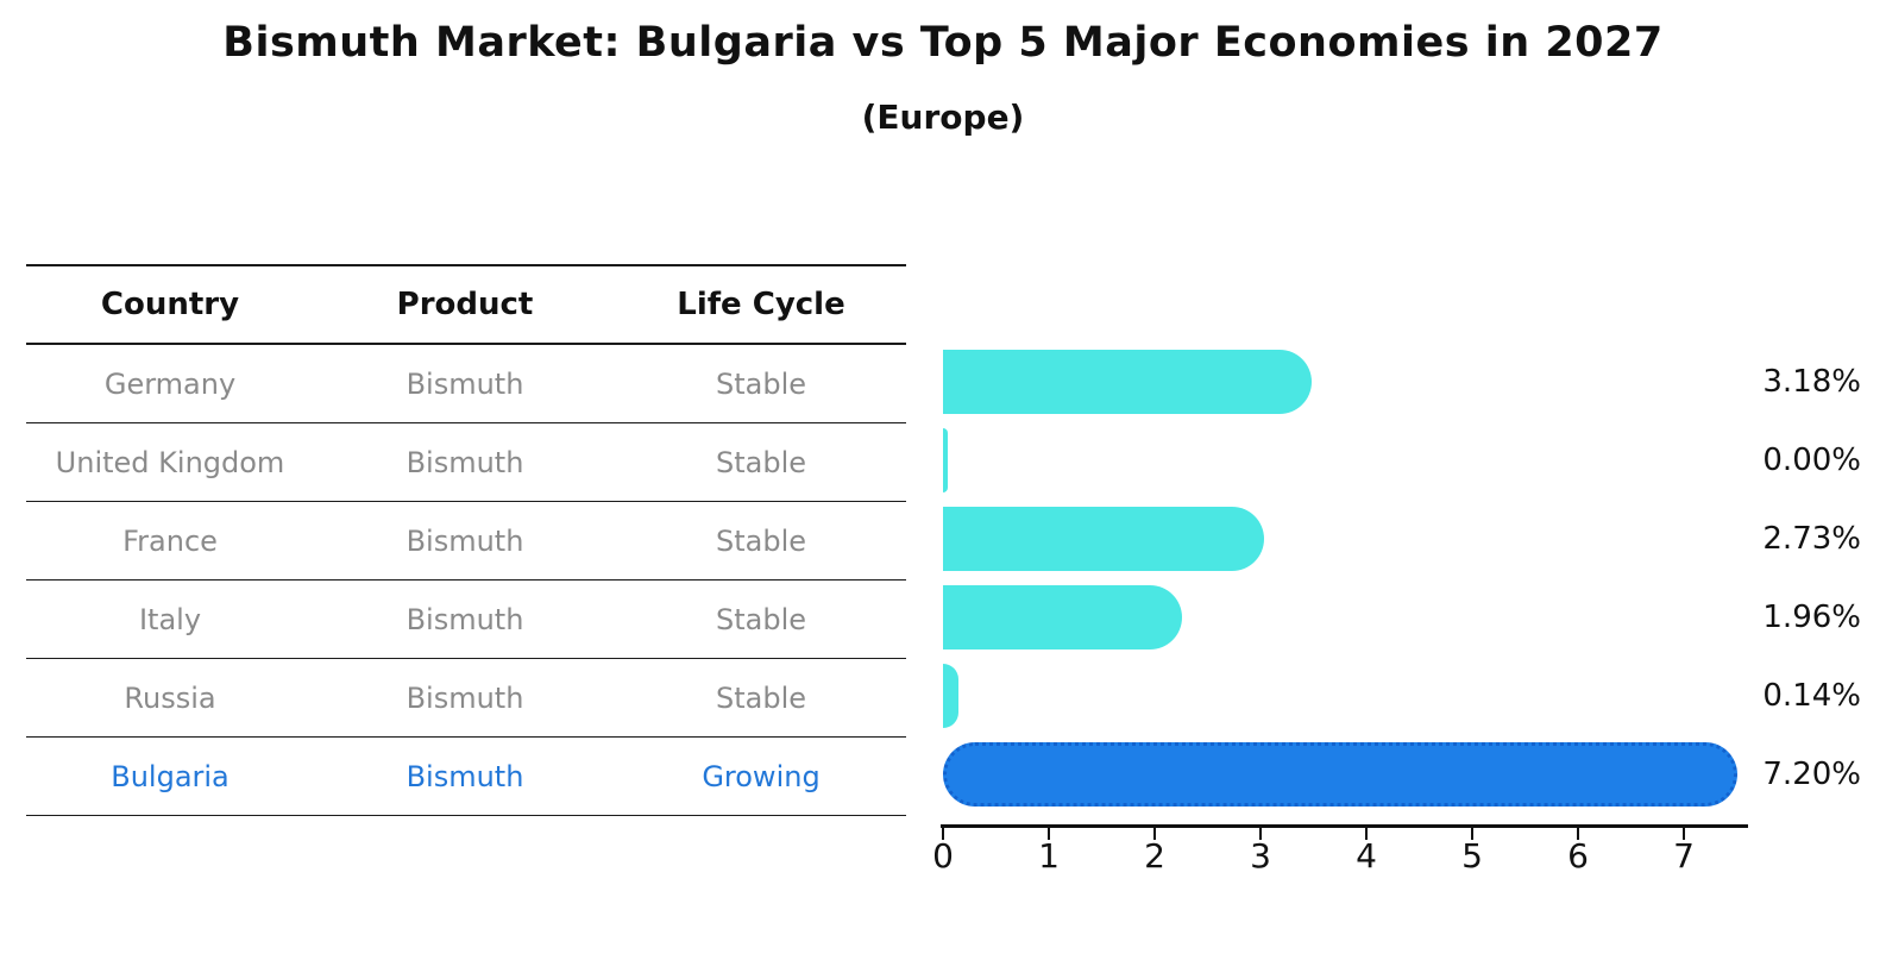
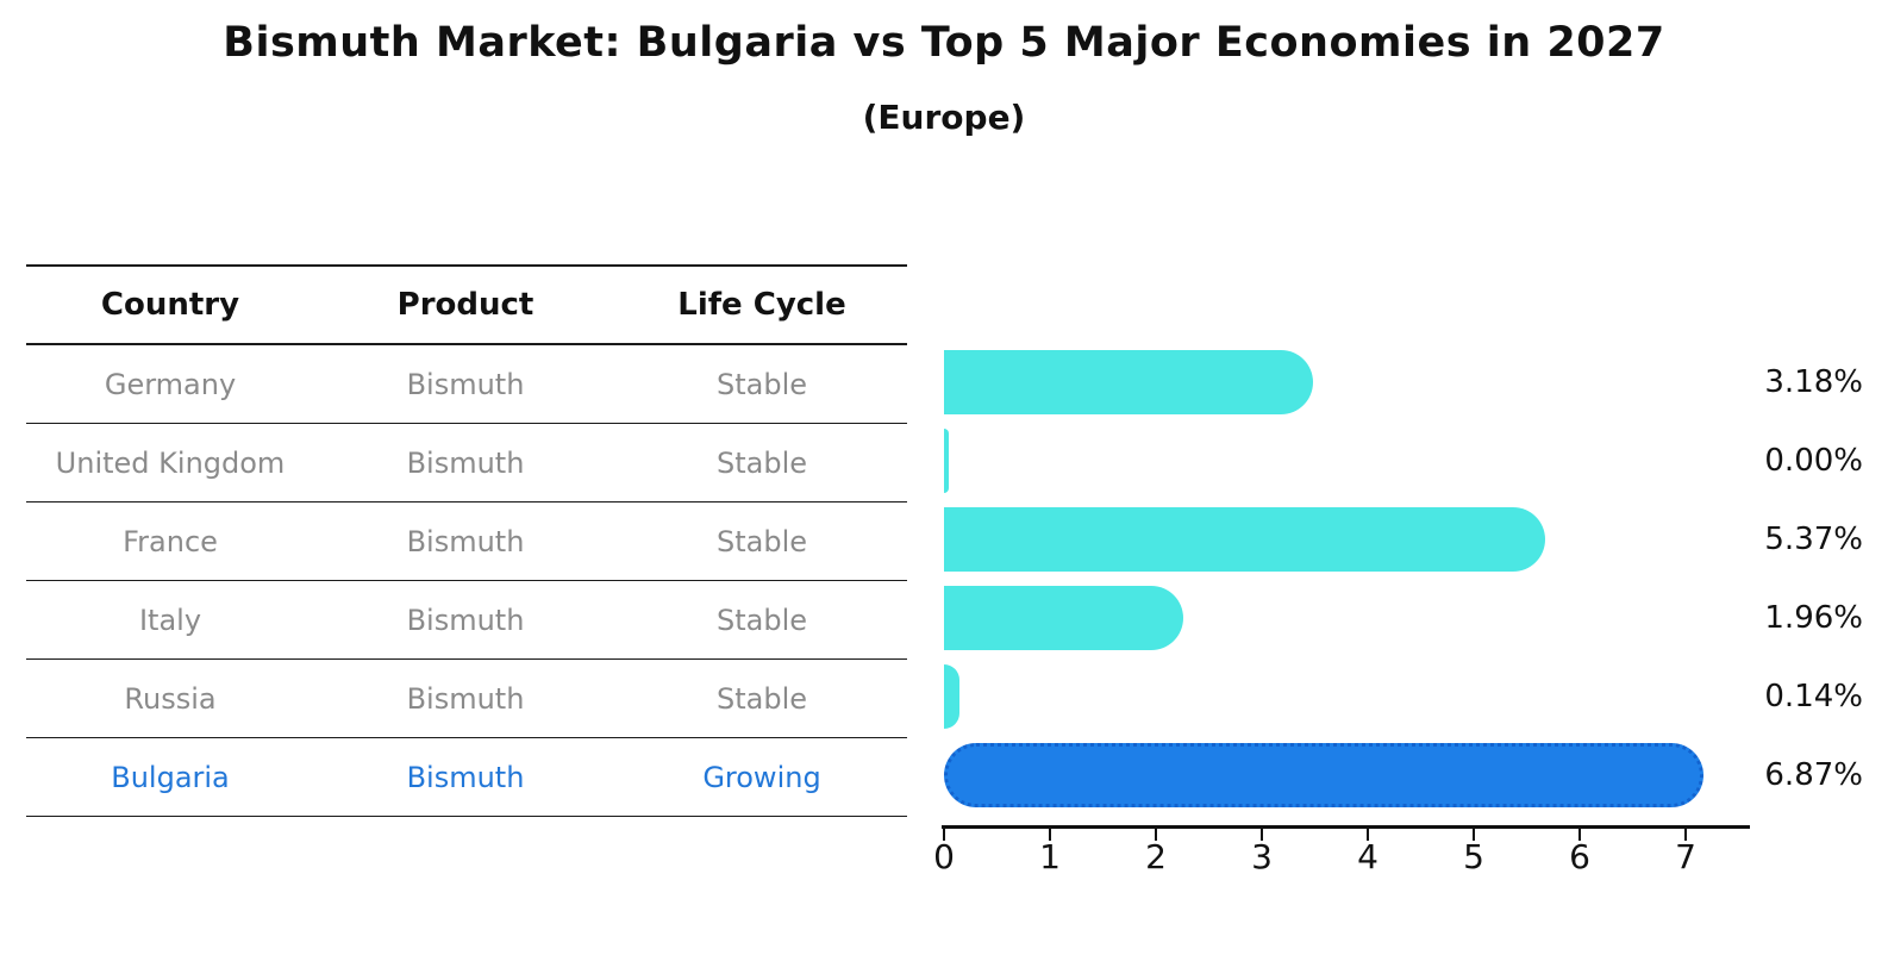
France: 2.73% -> 5.37%
Bulgaria: 7.20% -> 6.87%
